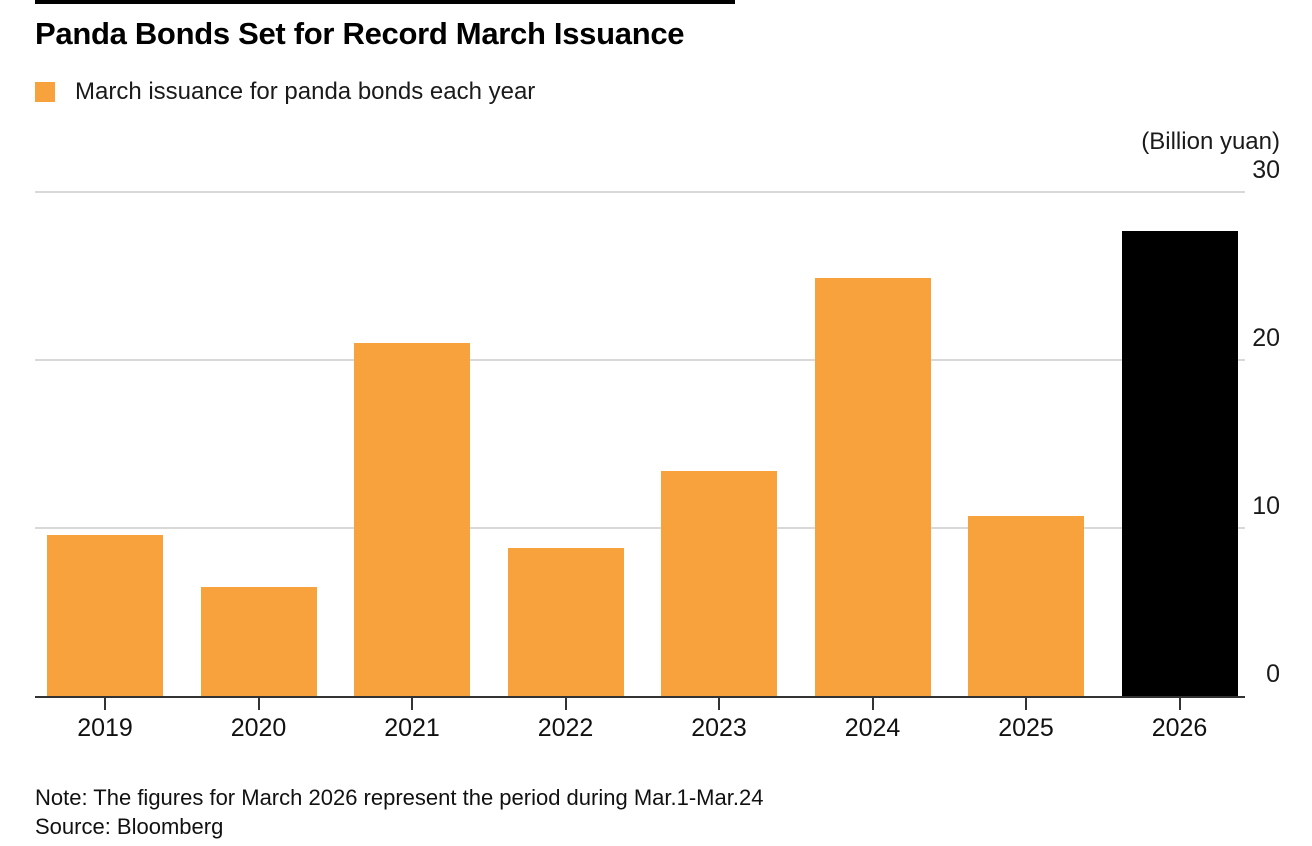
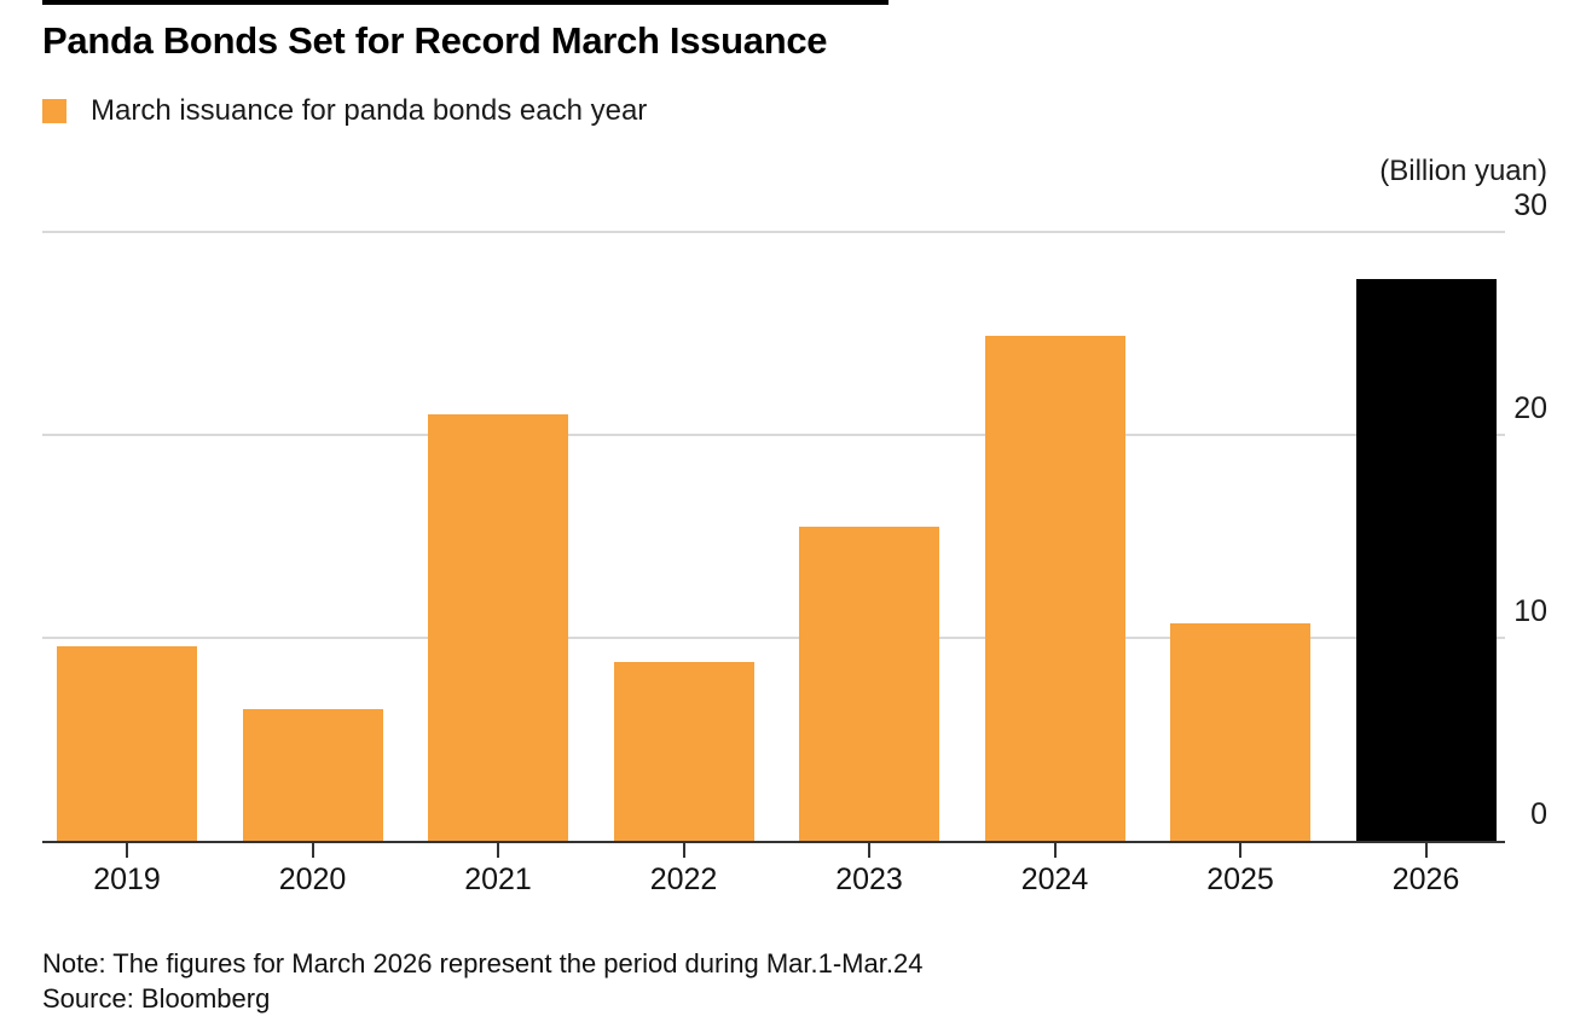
2023: 13.4 -> 15.5
